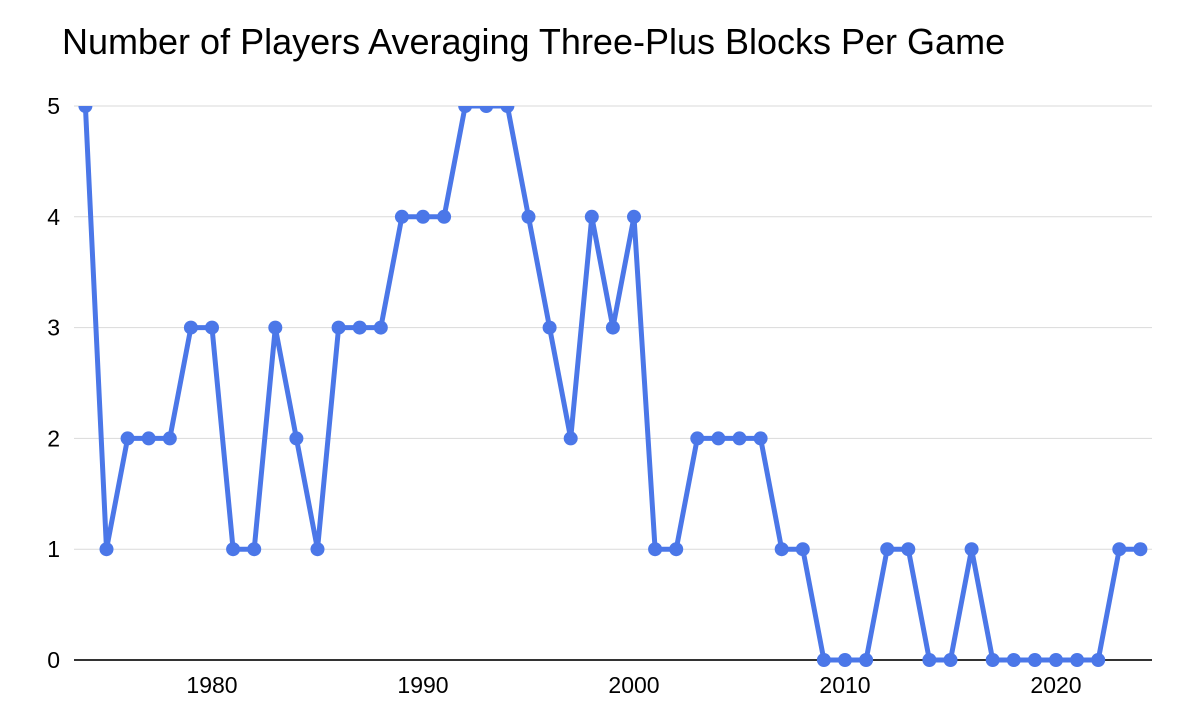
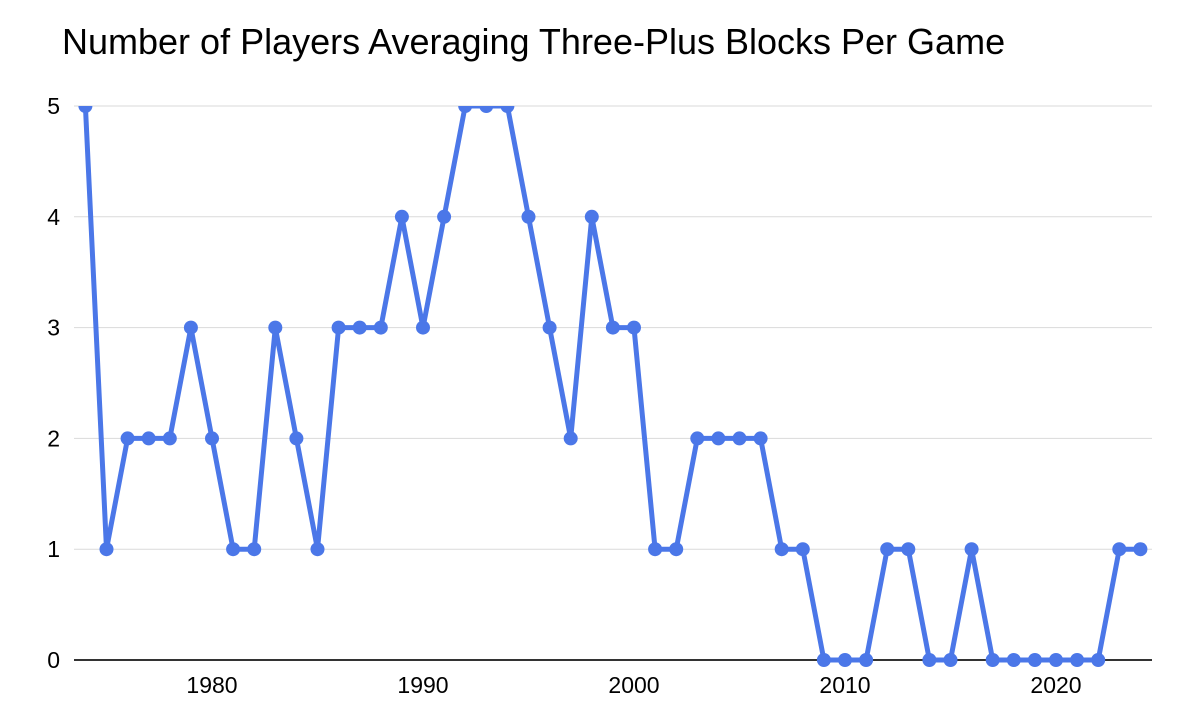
1980: 3 -> 2
1990: 4 -> 3
2000: 4 -> 3
